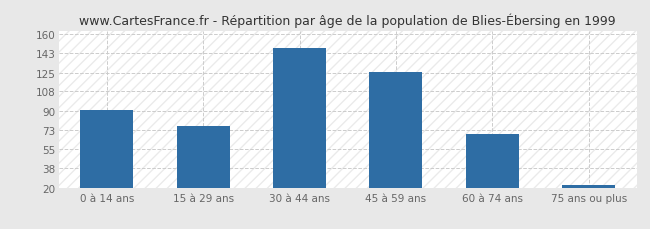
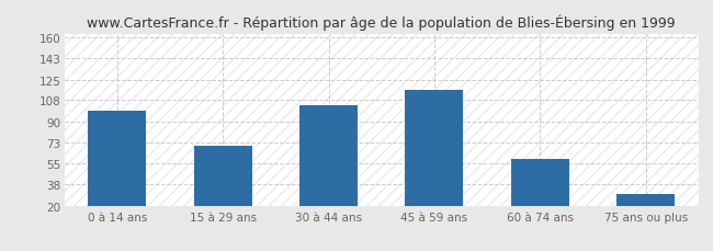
0 à 14 ans: 91 -> 99
15 à 29 ans: 76 -> 70
30 à 44 ans: 148 -> 104
45 à 59 ans: 126 -> 117
60 à 74 ans: 69 -> 59
75 ans ou plus: 22 -> 30
